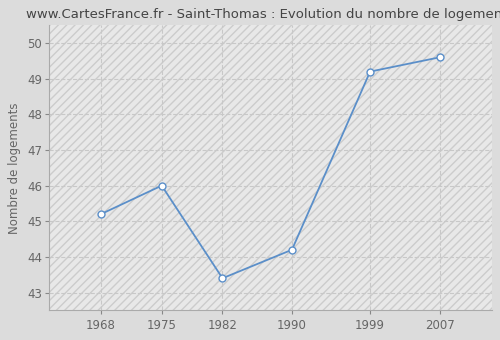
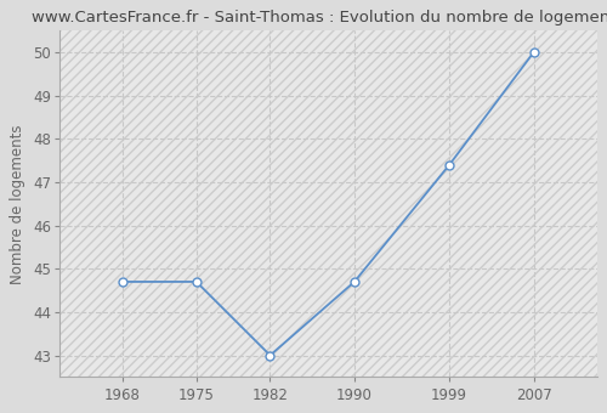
1968: 45.2 -> 44.7
1975: 46.0 -> 44.7
1982: 43.4 -> 43.0
1990: 44.2 -> 44.7
1999: 49.2 -> 47.4
2007: 49.6 -> 50.0
